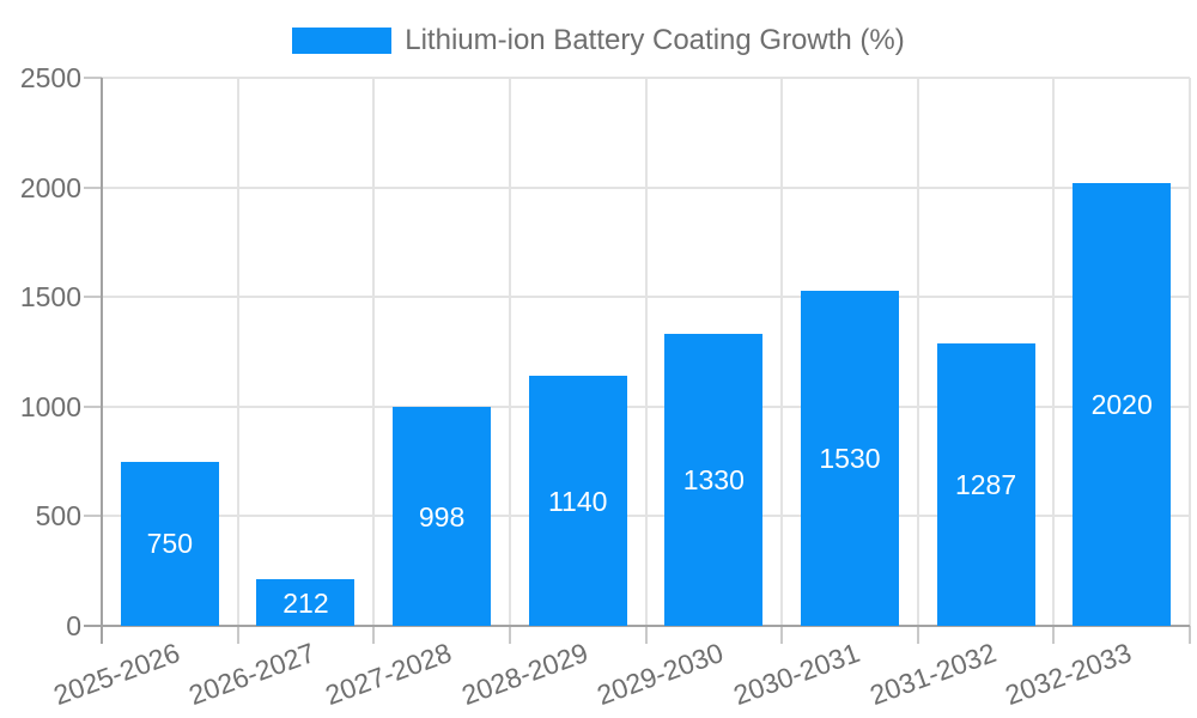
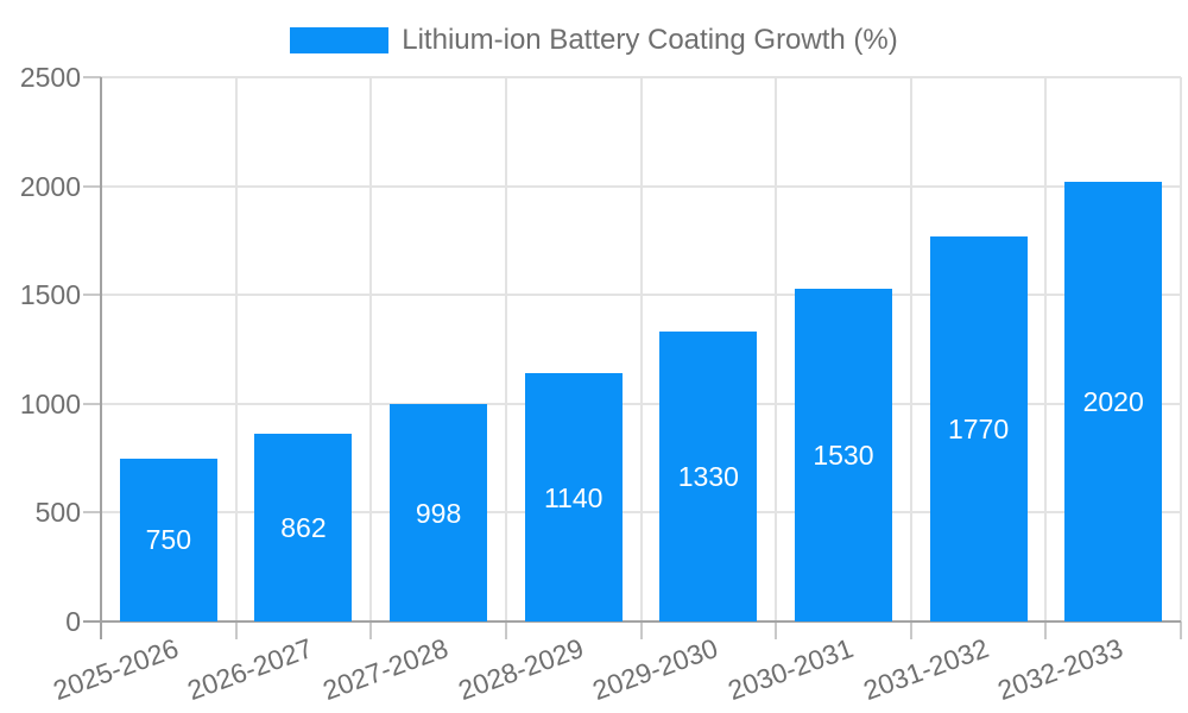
2026-2027: 212 -> 862
2031-2032: 1287 -> 1770
